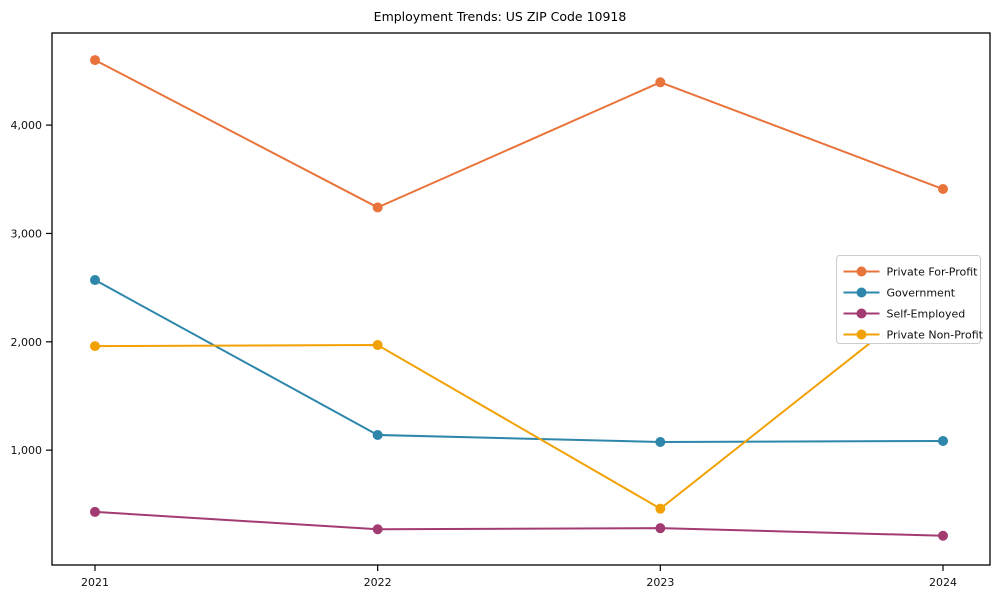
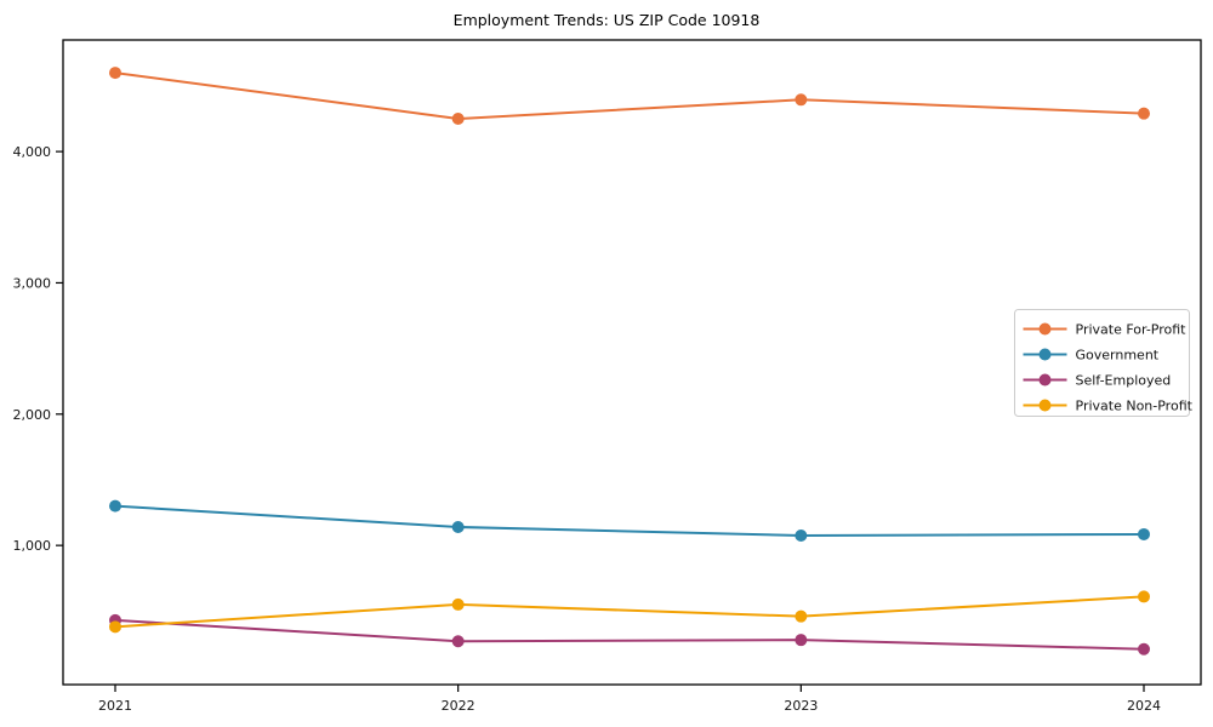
Government/2021: 2570 -> 1300
Private Non-Profit/2021: 1960 -> 380
Private For-Profit/2022: 3240 -> 4250
Private Non-Profit/2022: 1970 -> 550
Private For-Profit/2024: 3410 -> 4290
Private Non-Profit/2024: 2520 -> 610
